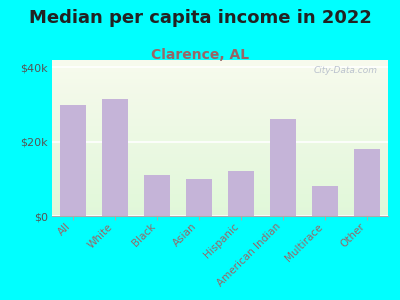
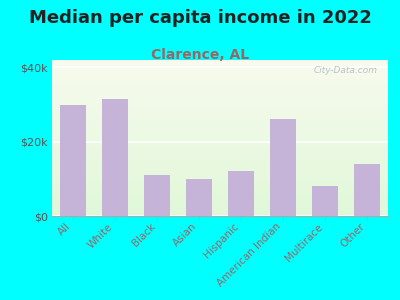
Other: $18.0k -> $14.0k
